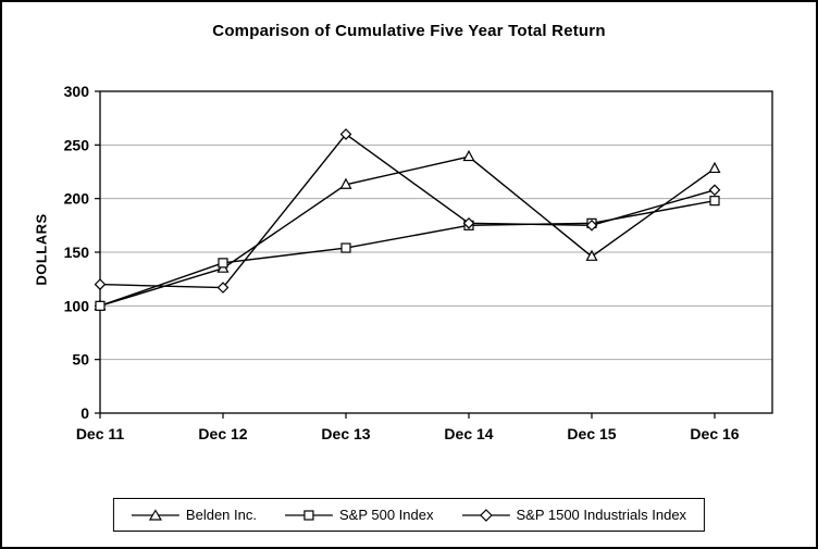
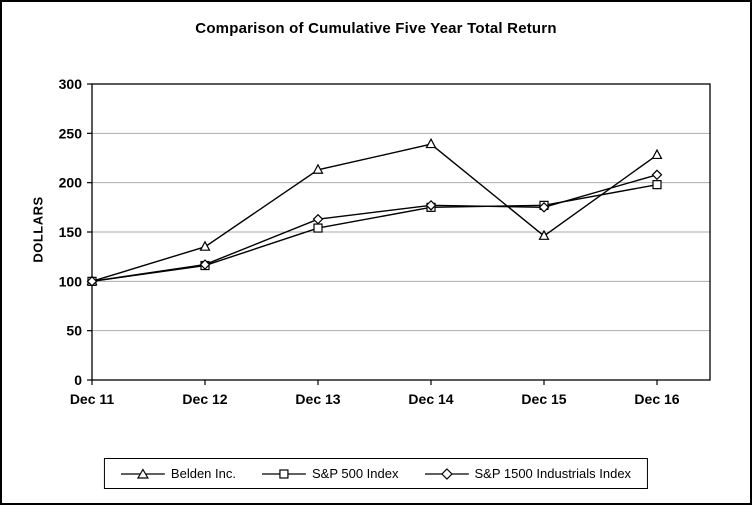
S&P 1500 Industrials Index/Dec 11: 120 -> 100
S&P 500 Index/Dec 12: 140 -> 120
S&P 1500 Industrials Index/Dec 13: 260 -> 160
